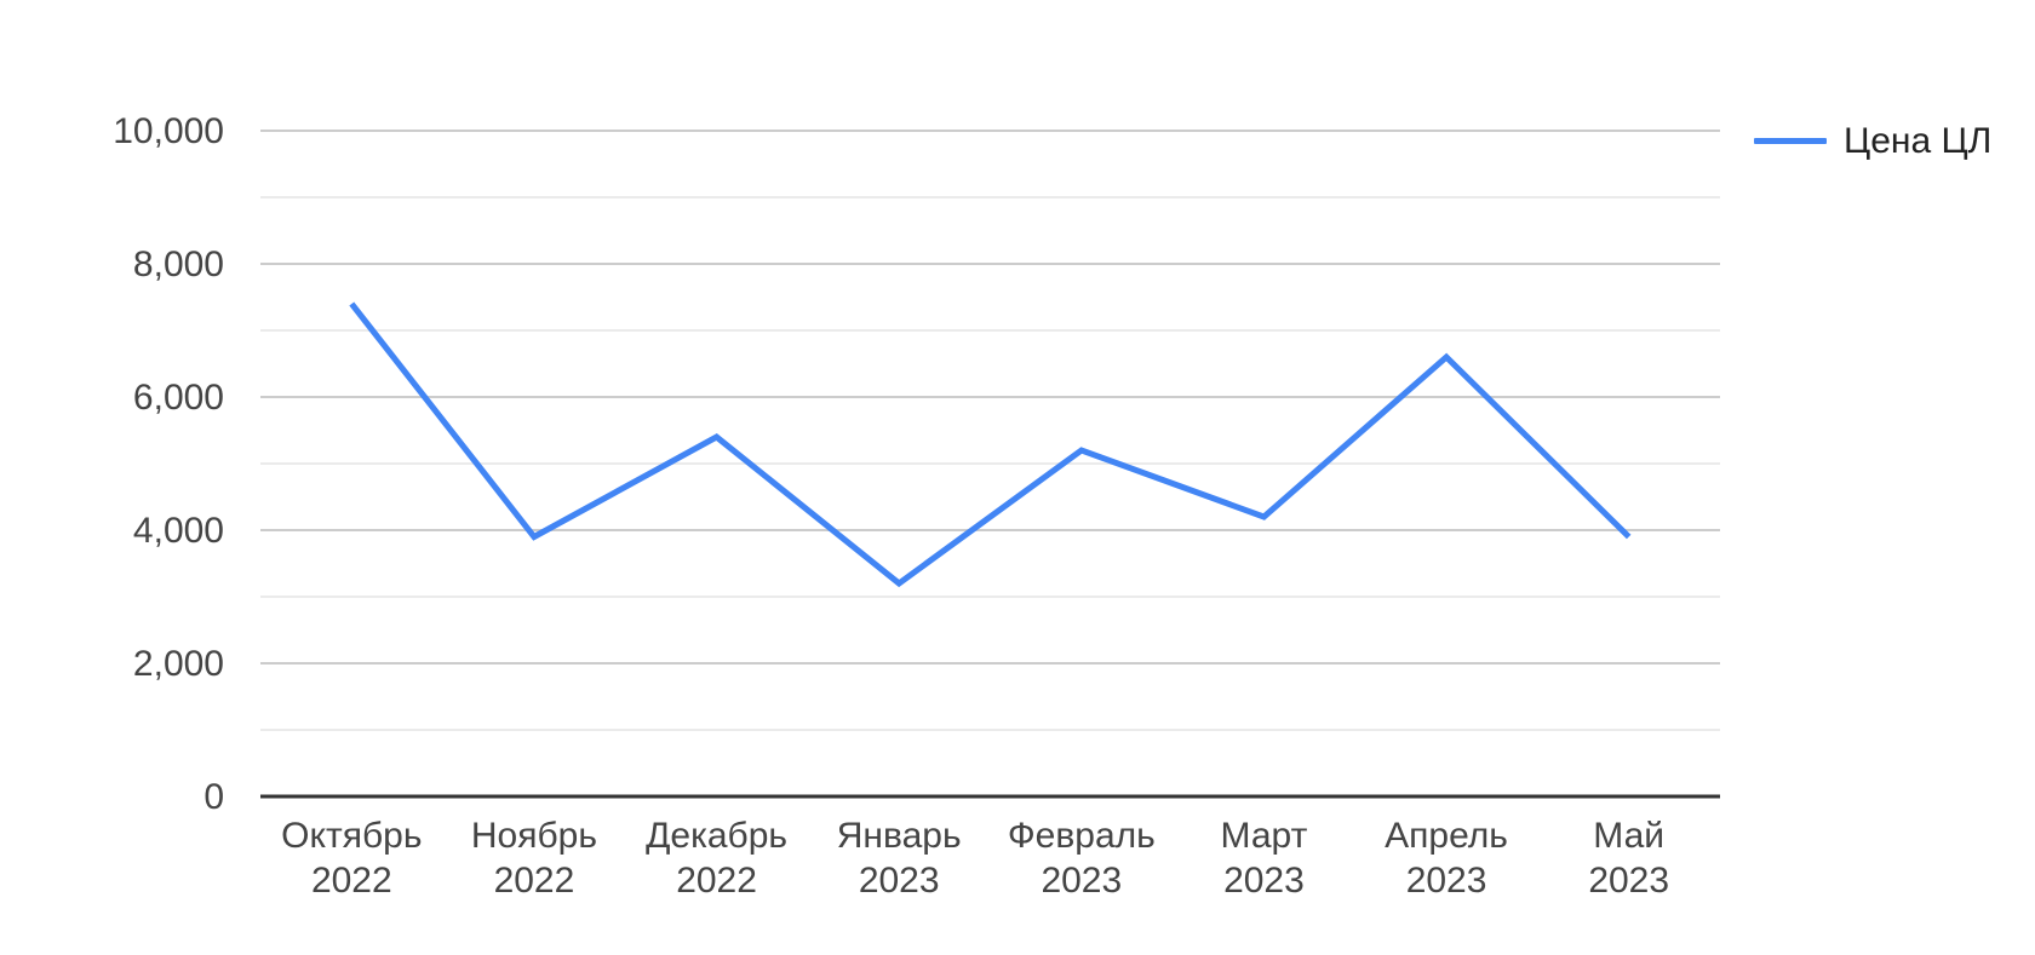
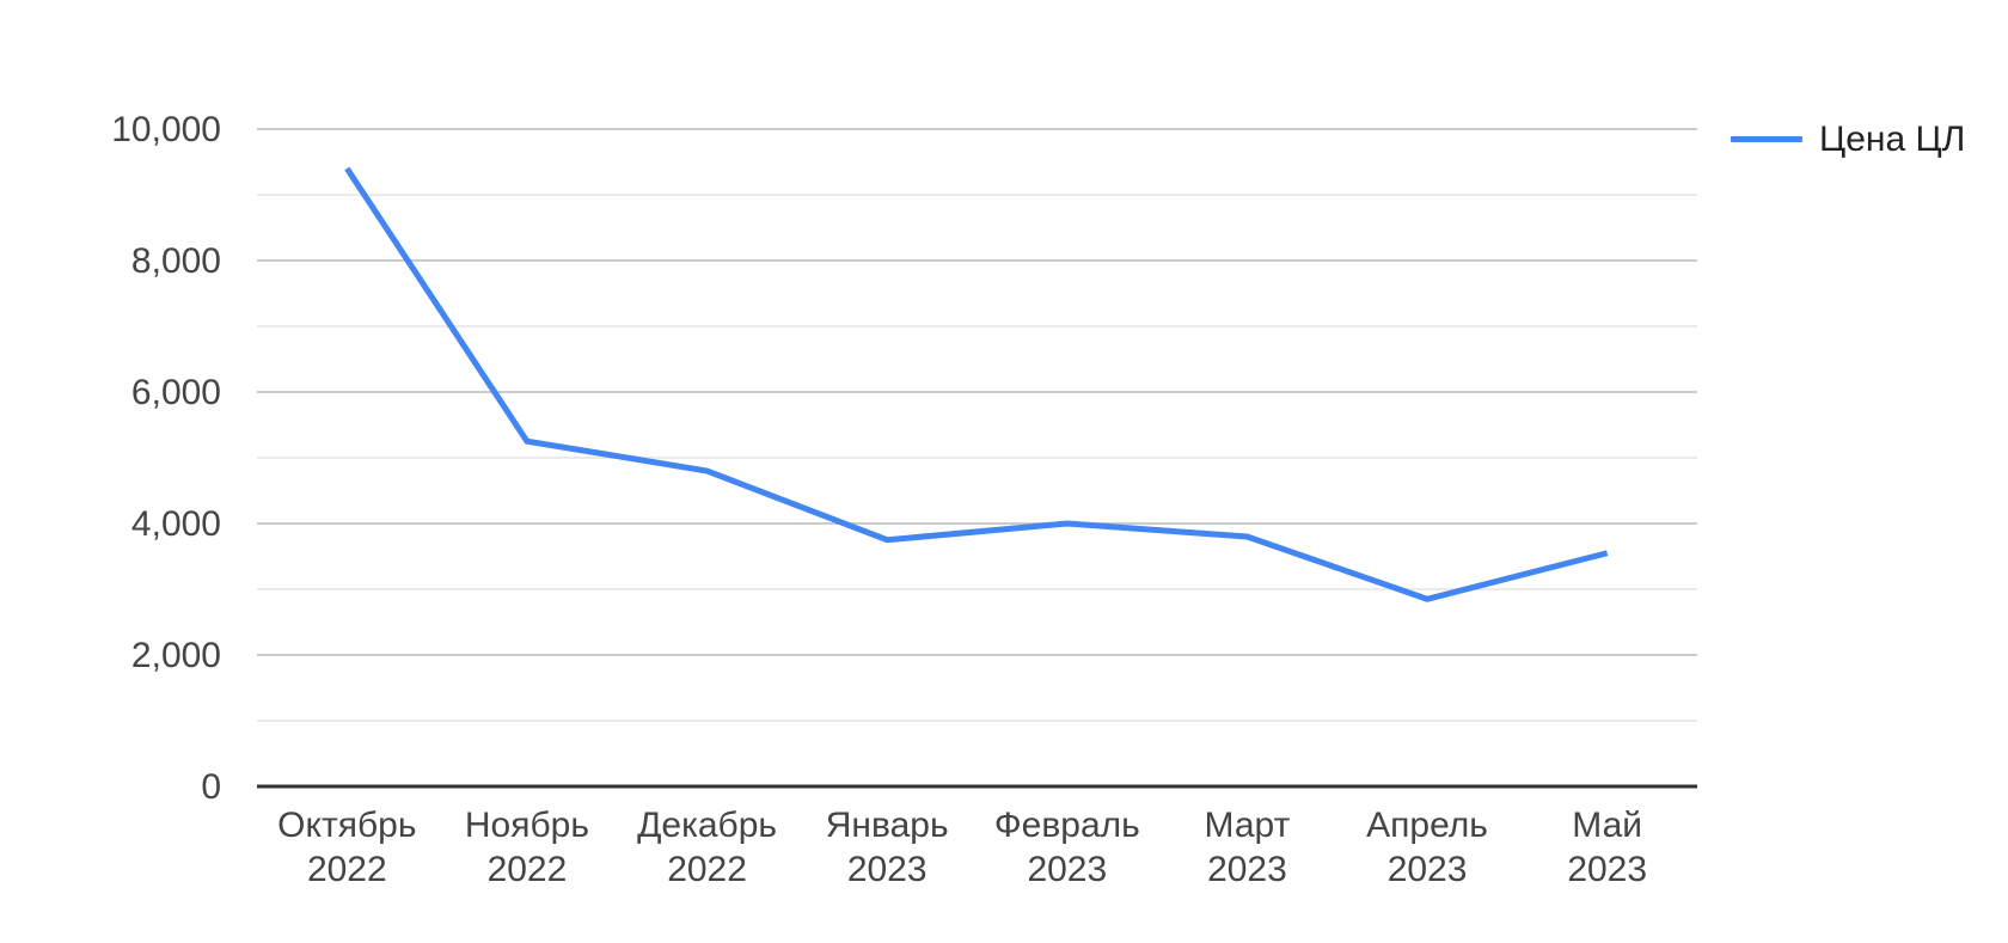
Октябрь 2022: 7400 -> 9400
Ноябрь 2022: 3900 -> 5200
Декабрь 2022: 5400 -> 4800
Январь 2023: 3200 -> 3800
Февраль 2023: 5200 -> 4000
Март 2023: 4200 -> 3800
Апрель 2023: 6600 -> 2800
Май 2023: 3900 -> 3600
